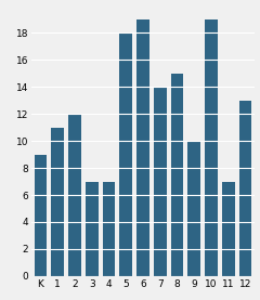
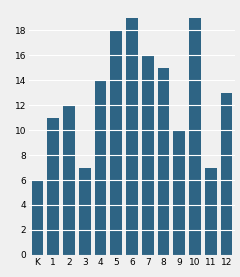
K: 9 -> 6
4: 7 -> 14
7: 14 -> 16
